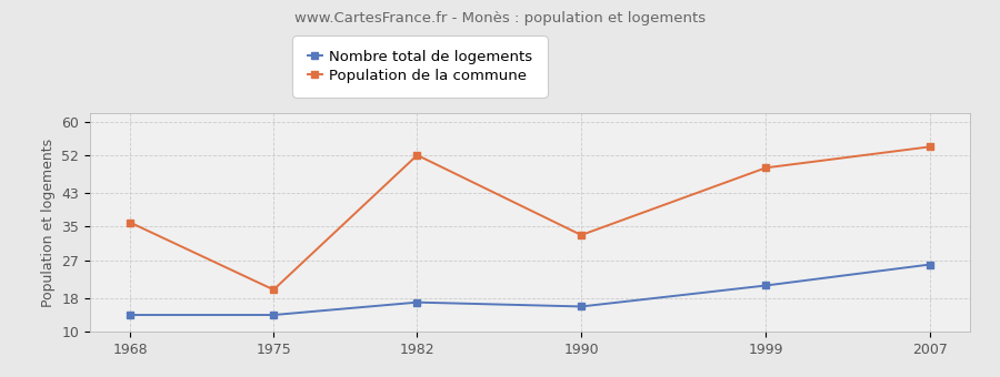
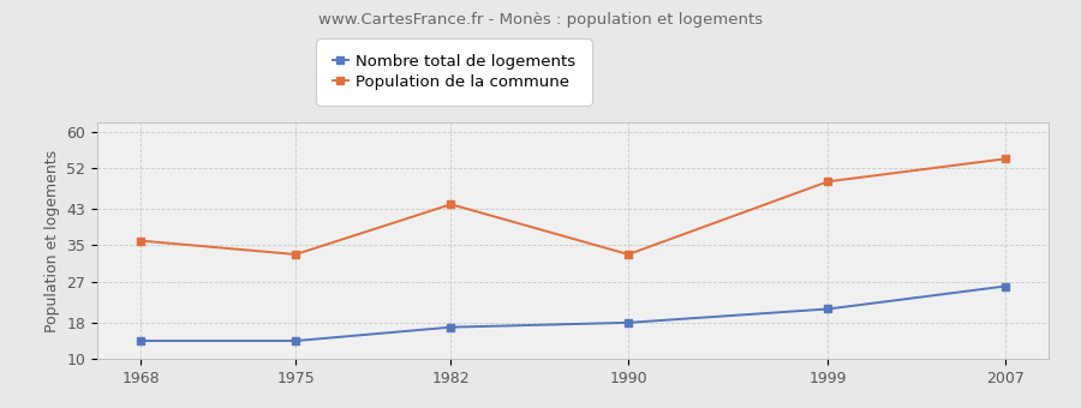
Population de la commune/1975: 20 -> 33
Population de la commune/1982: 52 -> 44
Nombre total de logements/1990: 16 -> 18
